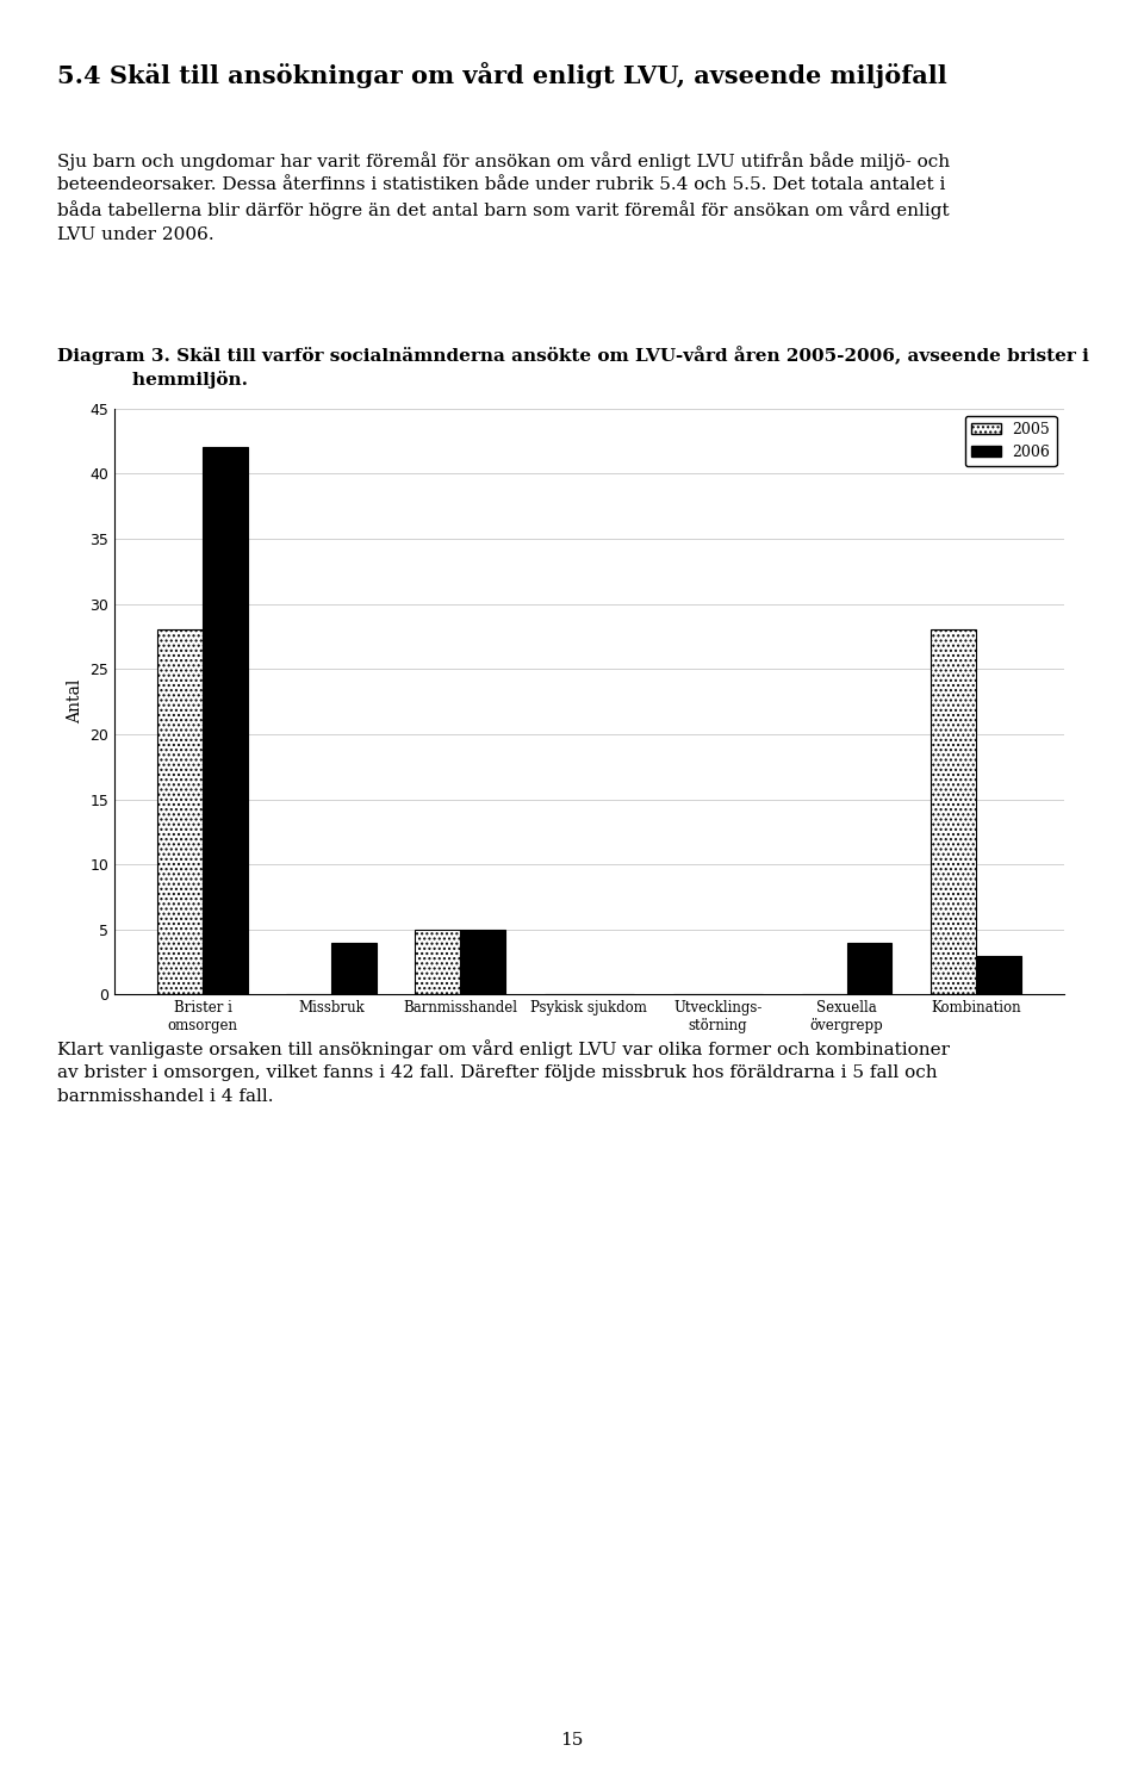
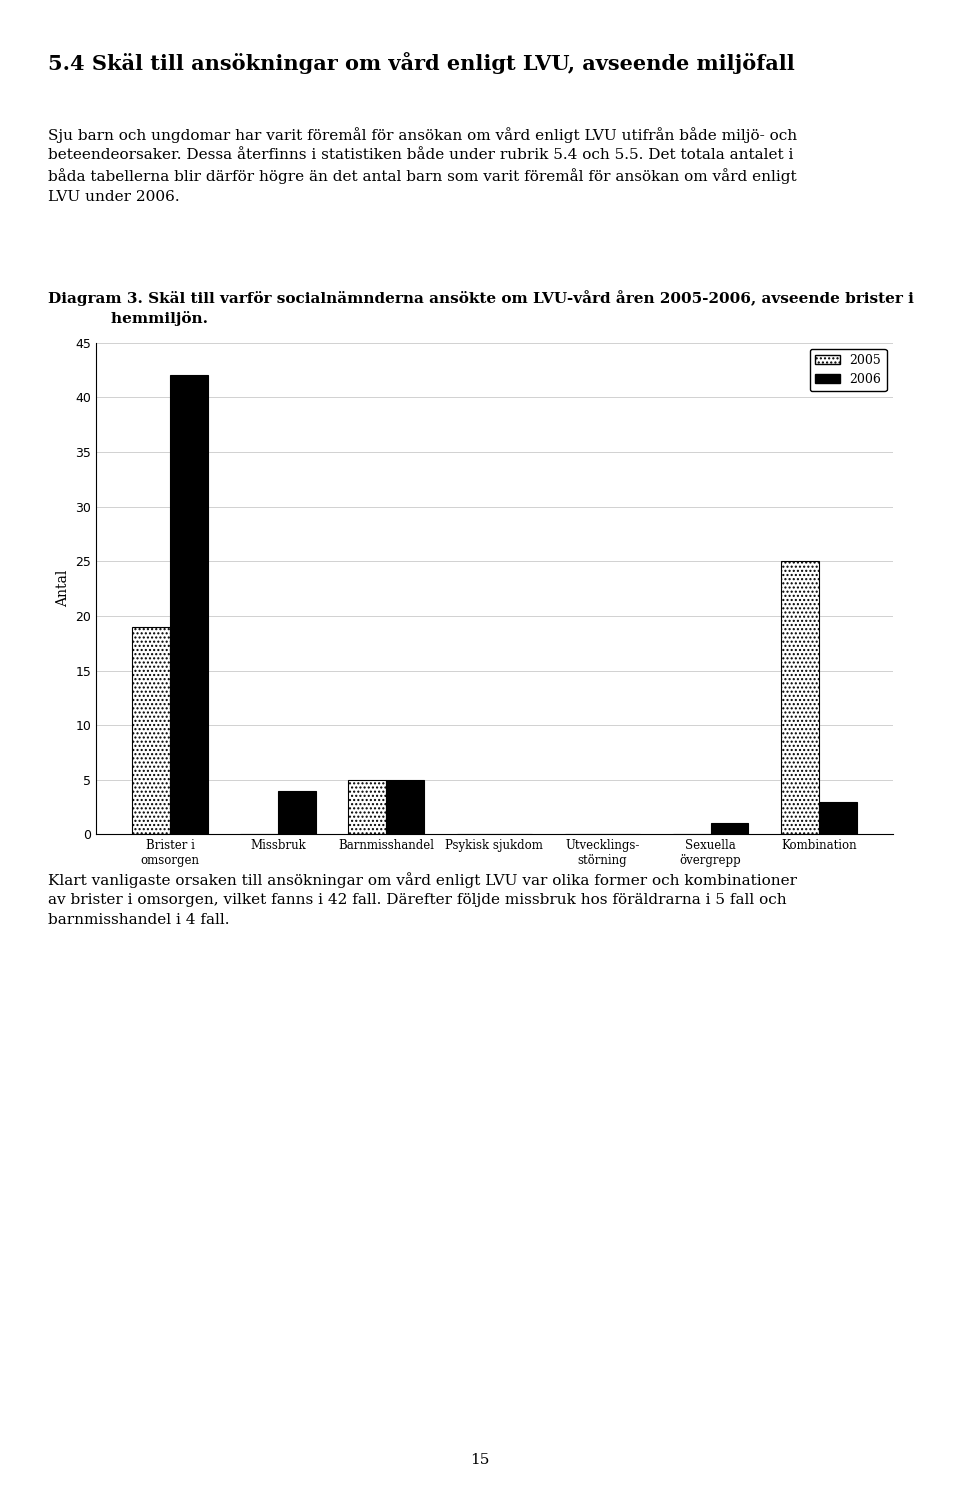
2005/Brister i omsorgen: 28 -> 19
2006/Sexuella övergrepp: 4 -> 1
2005/Kombination: 28 -> 25
